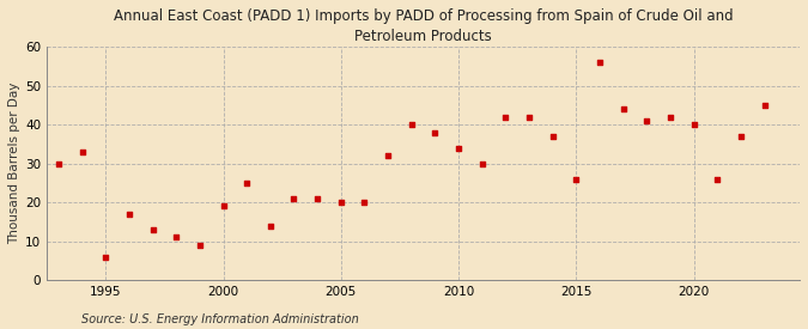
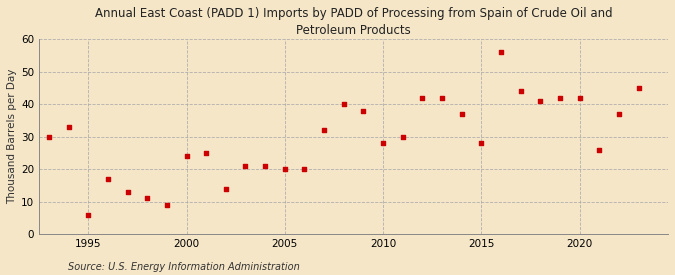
2000: 19 -> 24
2010: 34 -> 28
2015: 26 -> 28
2020: 40 -> 42
